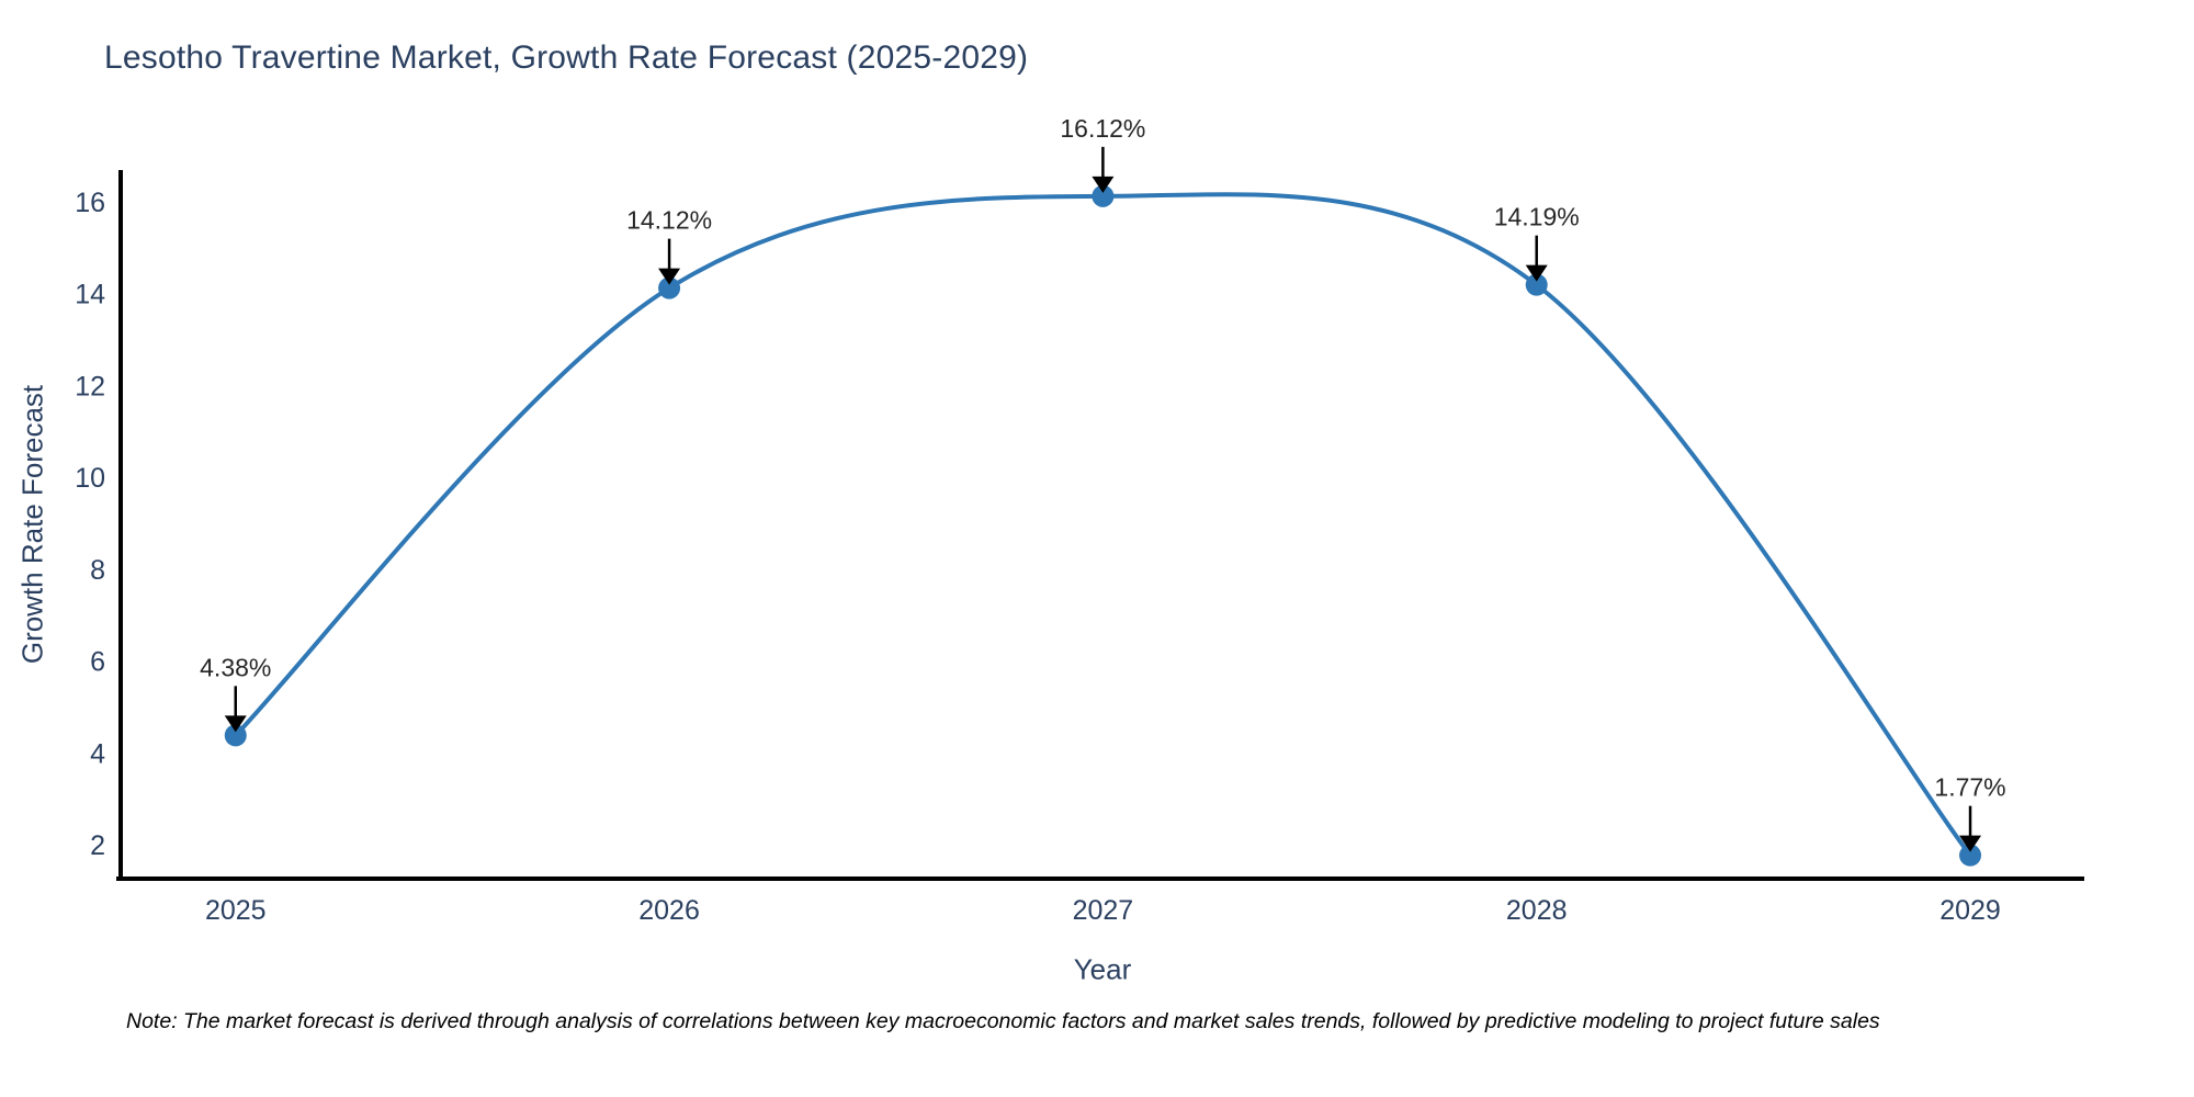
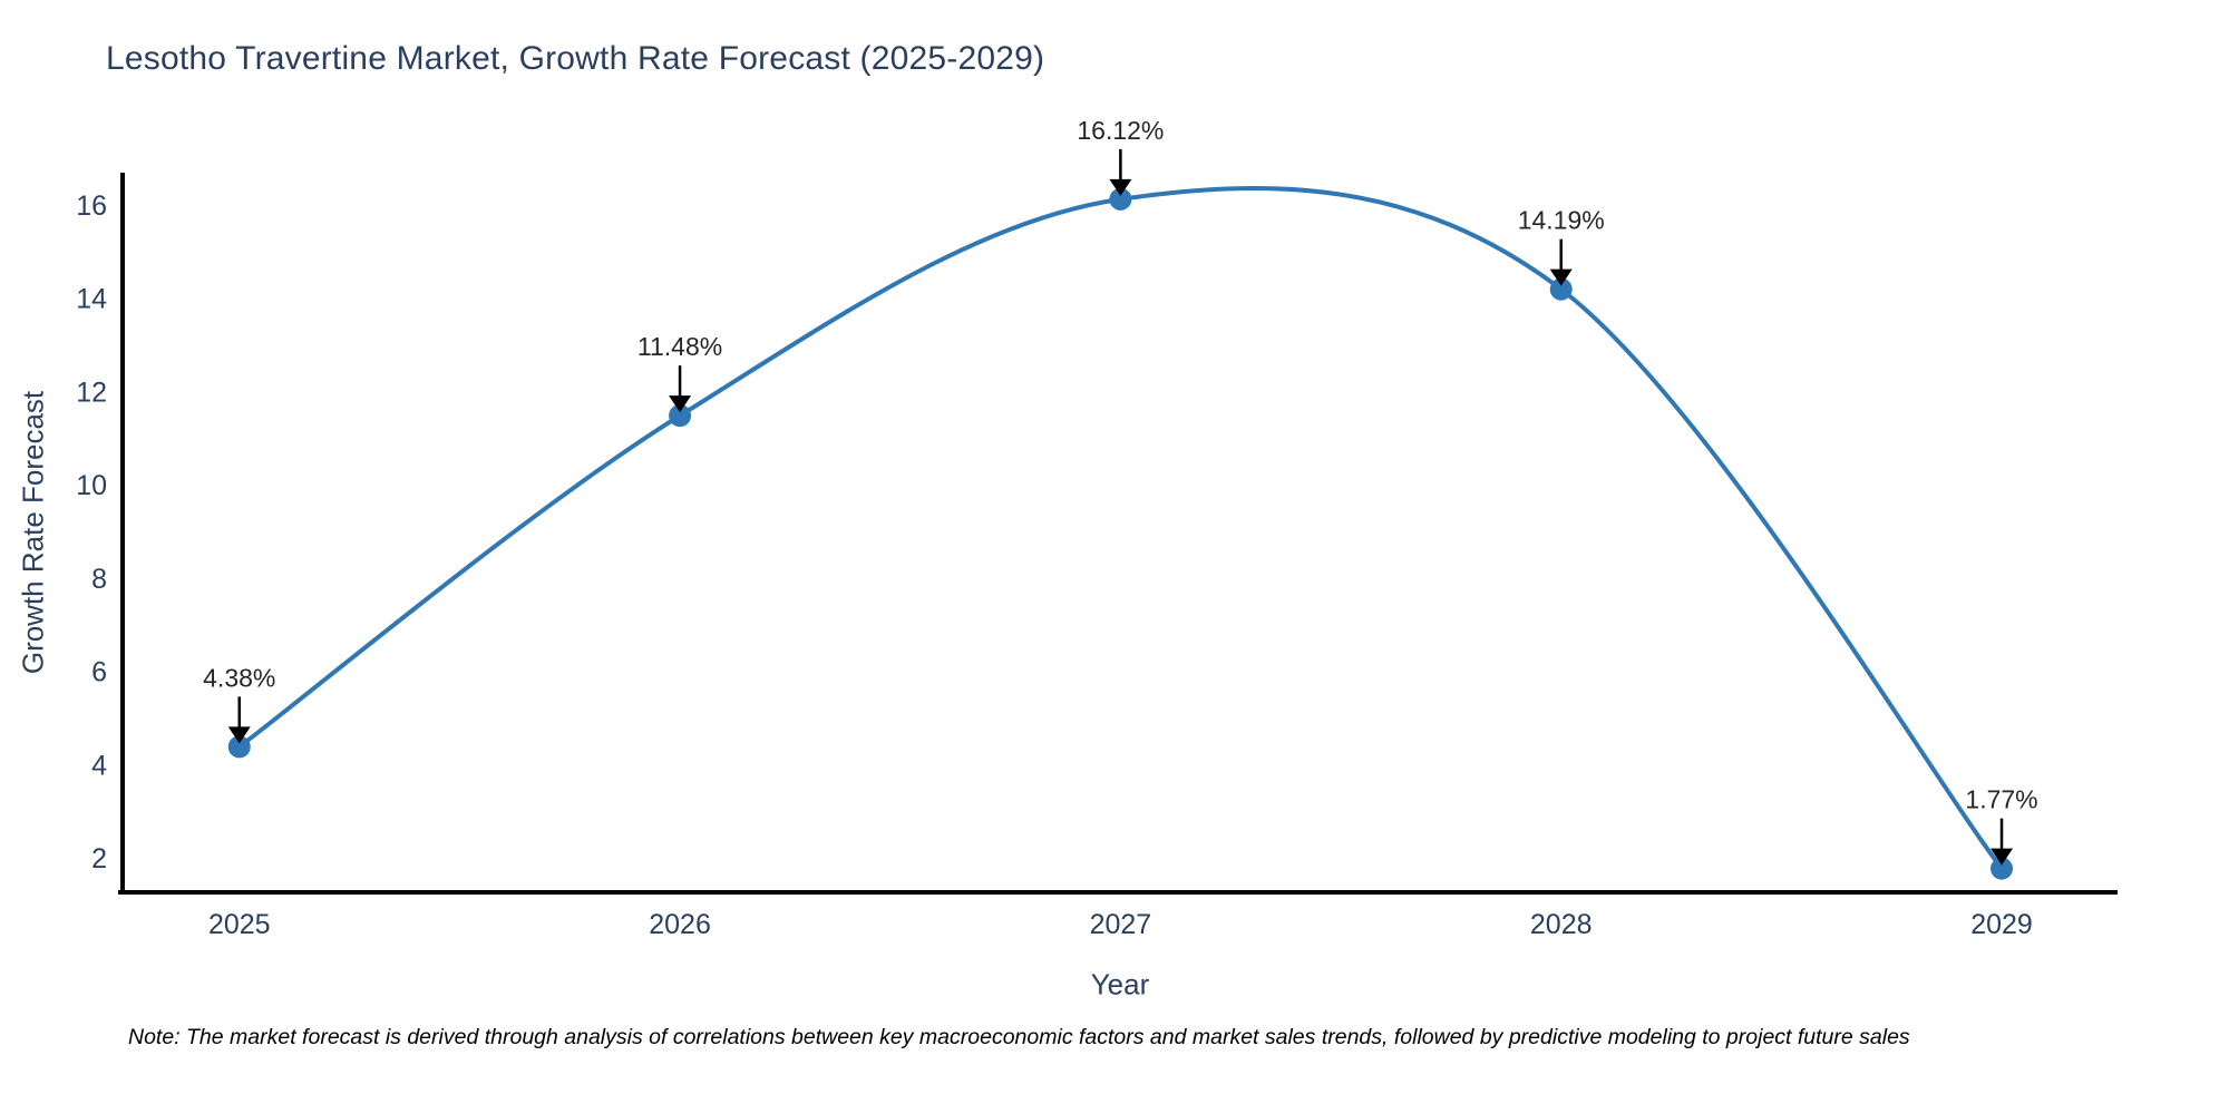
2026: 14.12% -> 11.48%
